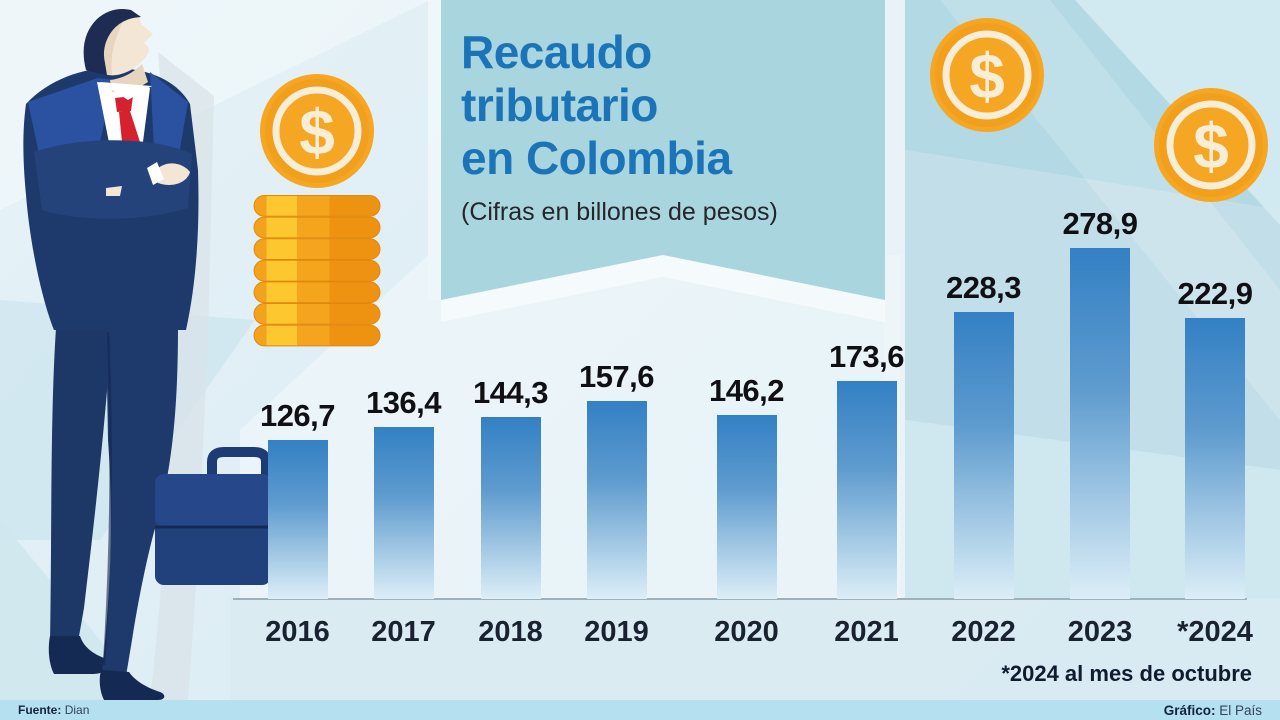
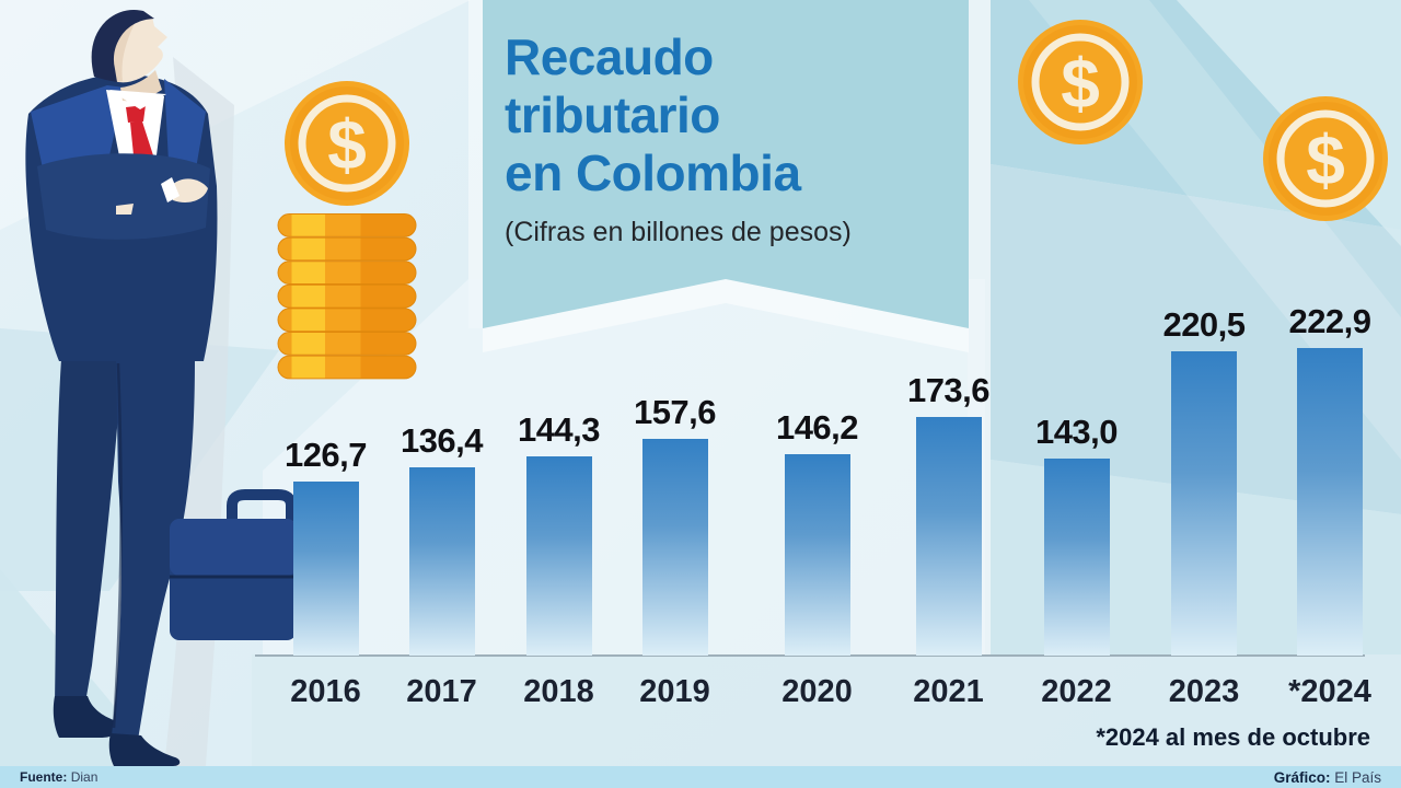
2022: 228,3 -> 143,0
2023: 278,9 -> 220,5
